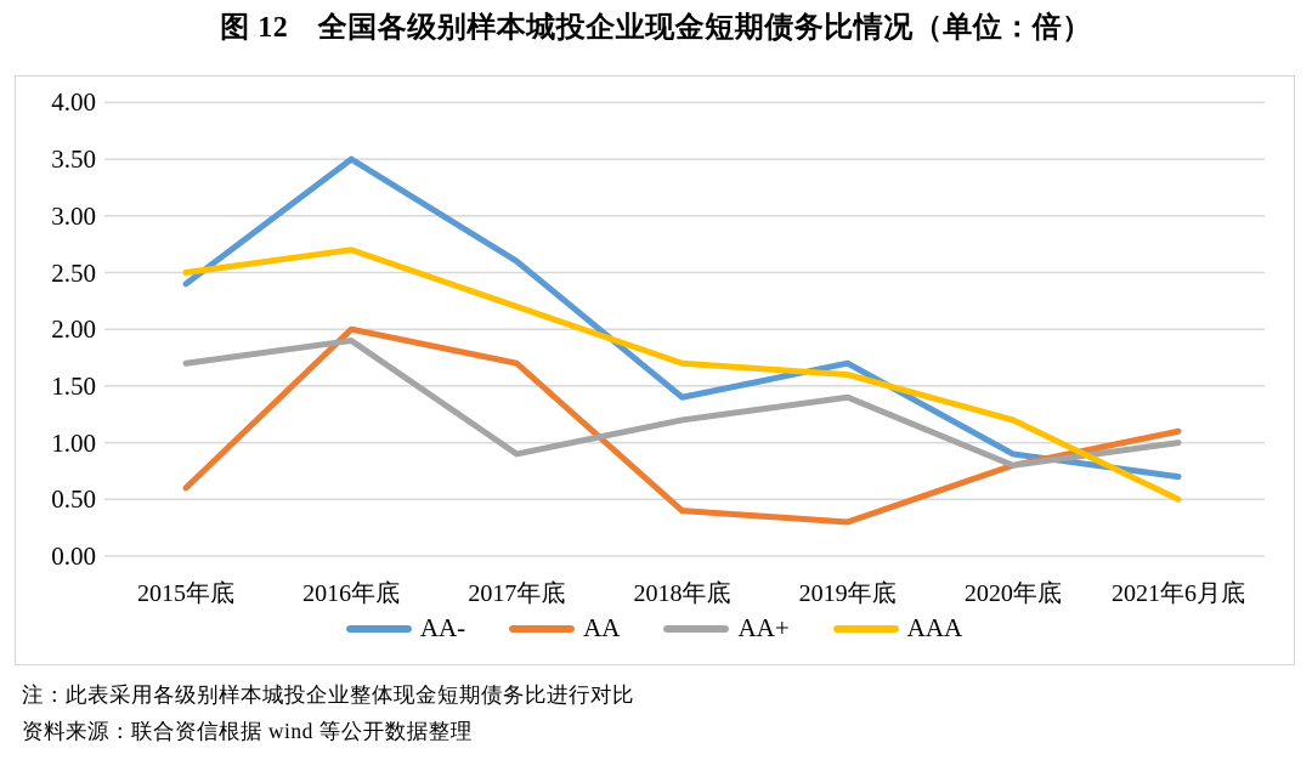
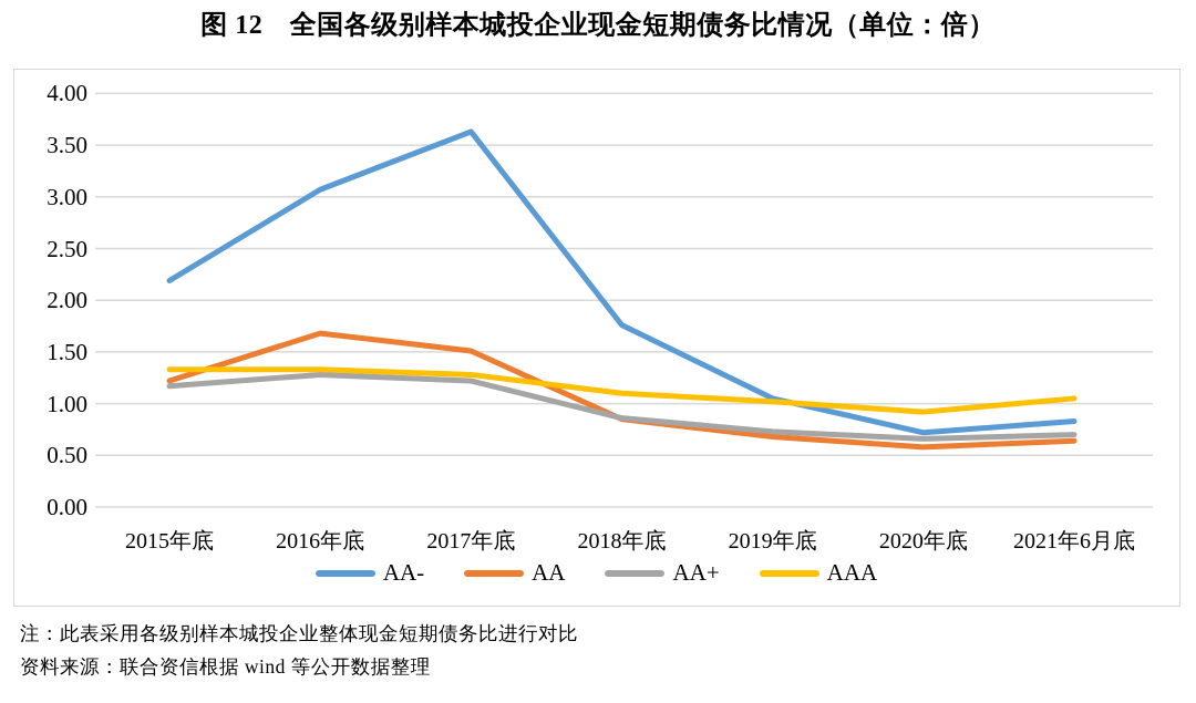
AA-/2015年底: 2.4 -> 2.2
AA/2015年底: 0.6 -> 1.2
AA+/2015年底: 1.7 -> 1.2
AAA/2015年底: 2.5 -> 1.3
AA-/2016年底: 3.5 -> 3.1
AA/2016年底: 2.0 -> 1.7
AA+/2016年底: 1.9 -> 1.3
AAA/2016年底: 2.7 -> 1.3
AA-/2017年底: 2.6 -> 3.6
AA/2017年底: 1.7 -> 1.5
AA+/2017年底: 0.9 -> 1.2
AAA/2017年底: 2.2 -> 1.3
AA-/2018年底: 1.4 -> 1.8
AA/2018年底: 0.4 -> 0.8
AA+/2018年底: 1.2 -> 0.9
AAA/2018年底: 1.7 -> 1.1
AA-/2019年底: 1.7 -> 1.1
AA/2019年底: 0.3 -> 0.7
AA+/2019年底: 1.4 -> 0.7
AAA/2019年底: 1.6 -> 1.0
AA-/2020年底: 0.9 -> 0.7
AA/2020年底: 0.8 -> 0.6
AA+/2020年底: 0.8 -> 0.7
AAA/2020年底: 1.2 -> 0.9
AA-/2021年6月底: 0.7 -> 0.8
AA/2021年6月底: 1.1 -> 0.6
AA+/2021年6月底: 1.0 -> 0.7
AAA/2021年6月底: 0.5 -> 1.1
